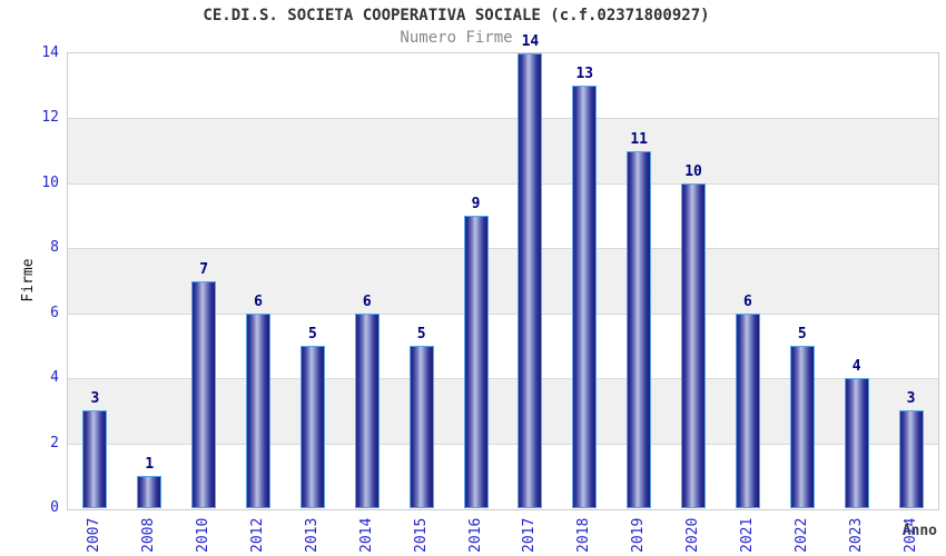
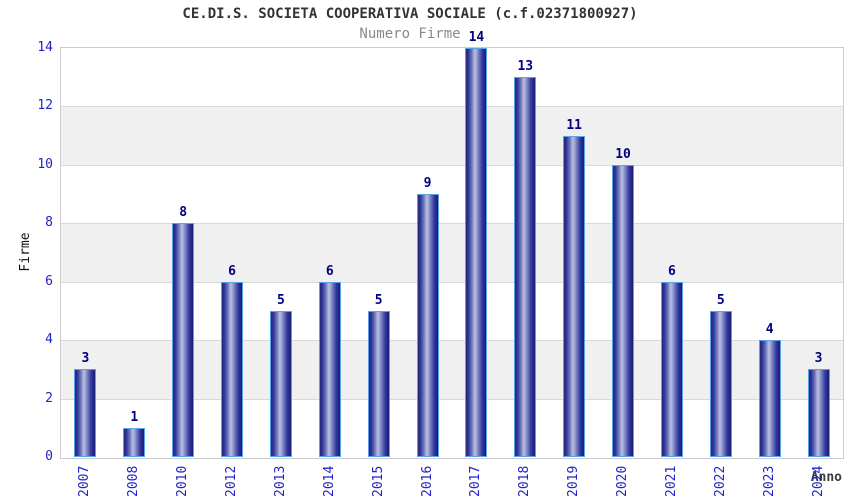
2010: 7 -> 8
